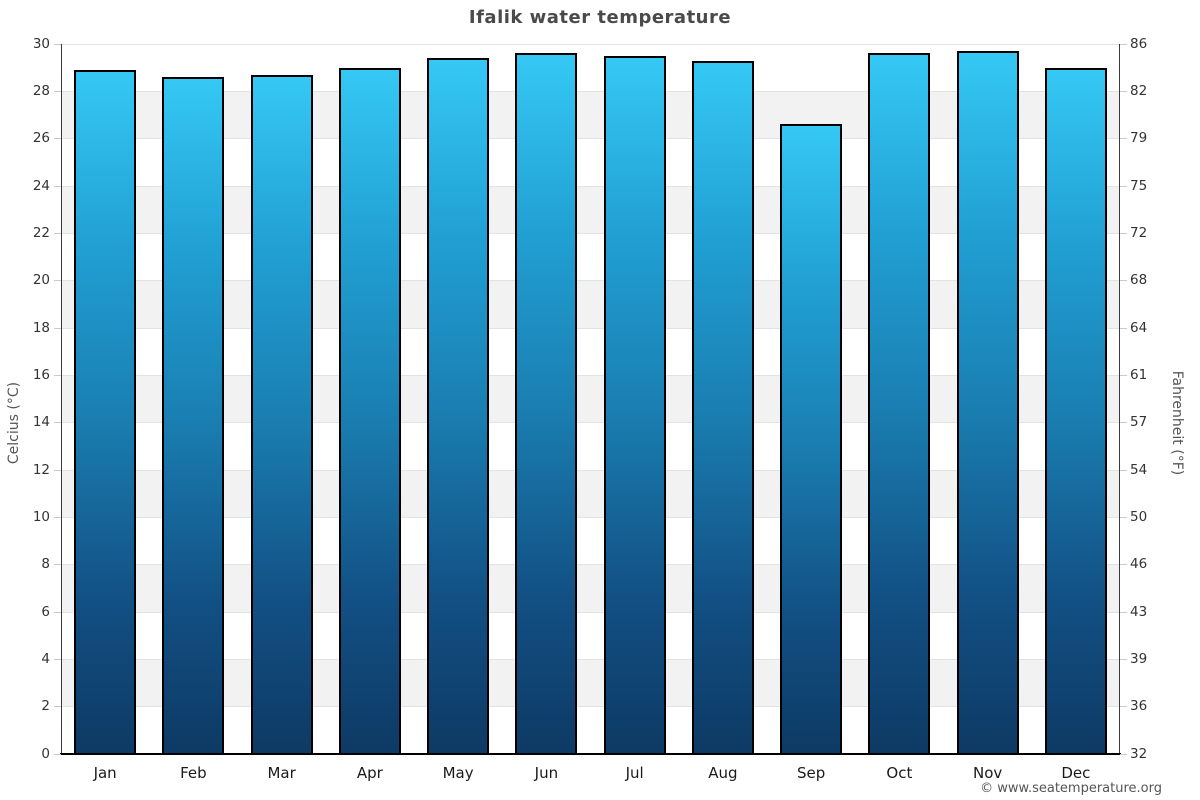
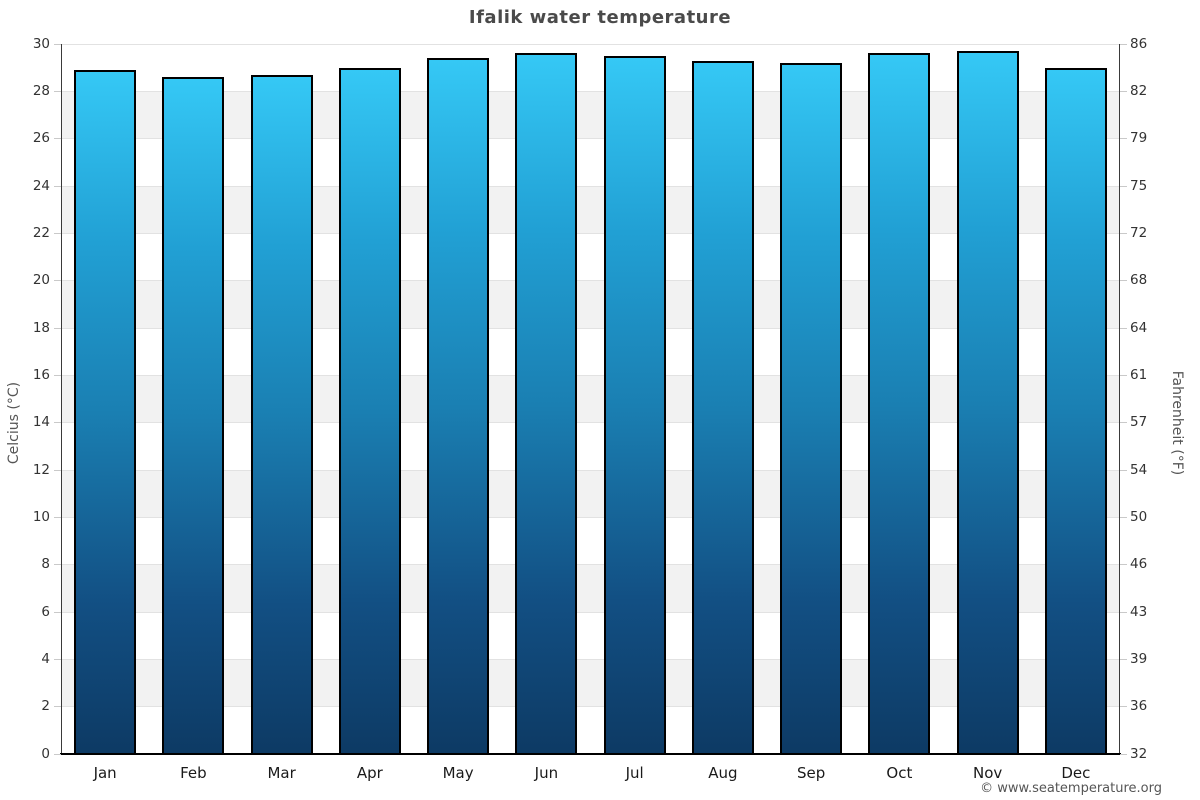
Sep: 26.6 -> 29.2
